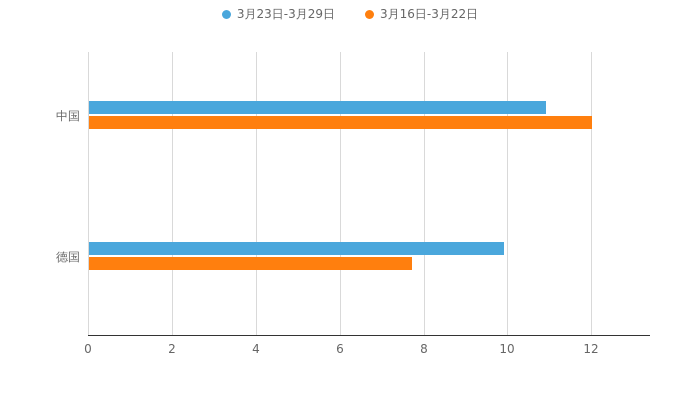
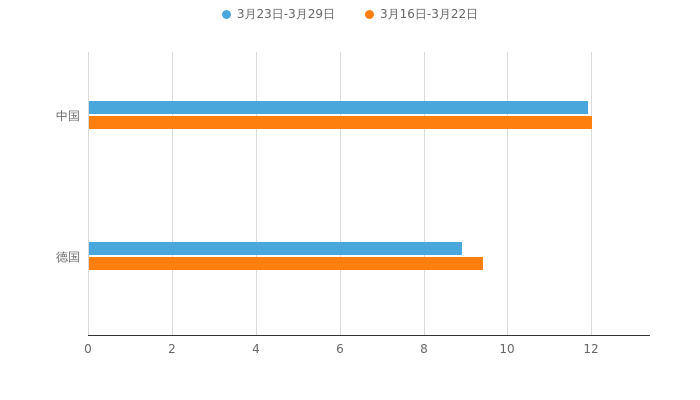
3月23日-3月29日/中国: 10.9 -> 11.9
3月23日-3月29日/德国: 9.9 -> 8.9
3月16日-3月22日/德国: 7.7 -> 9.4
